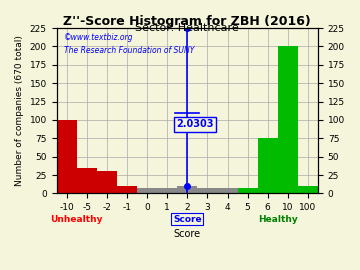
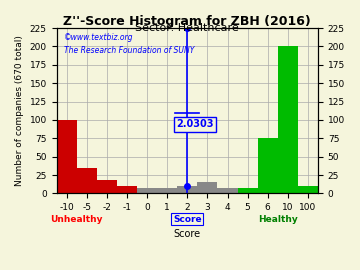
-2: 30 -> 18
3: 7 -> 16
